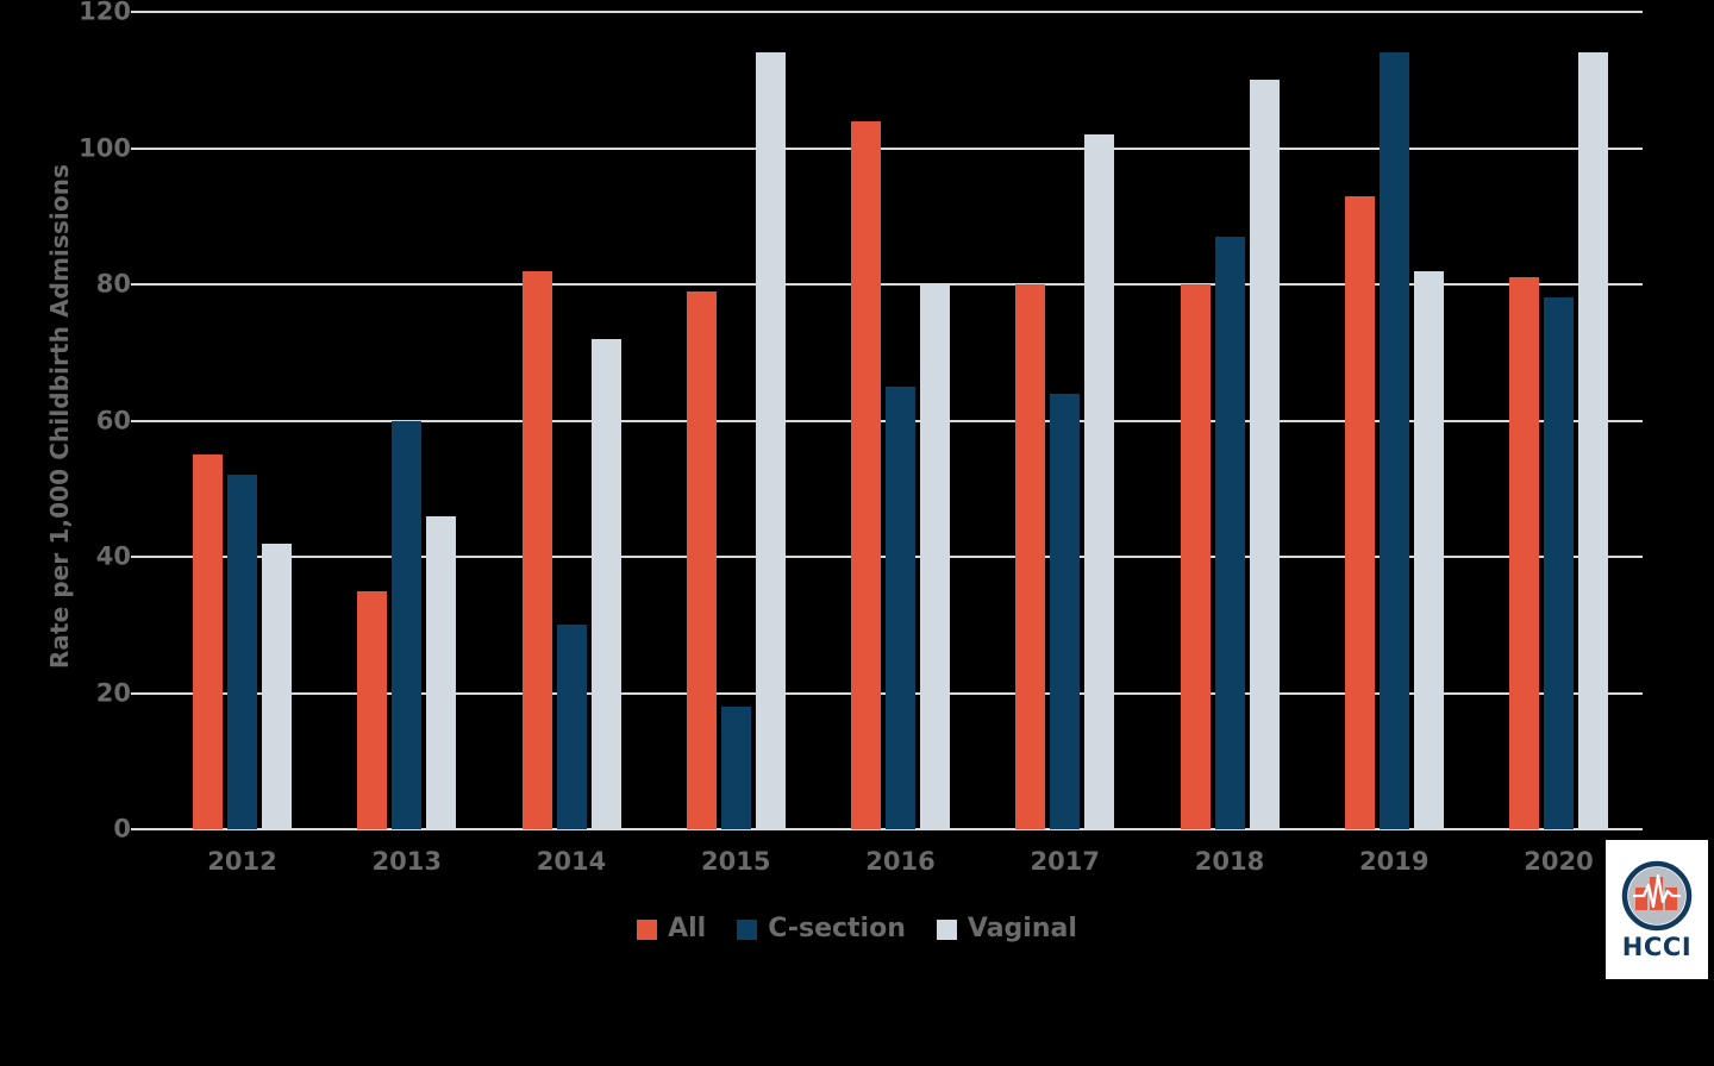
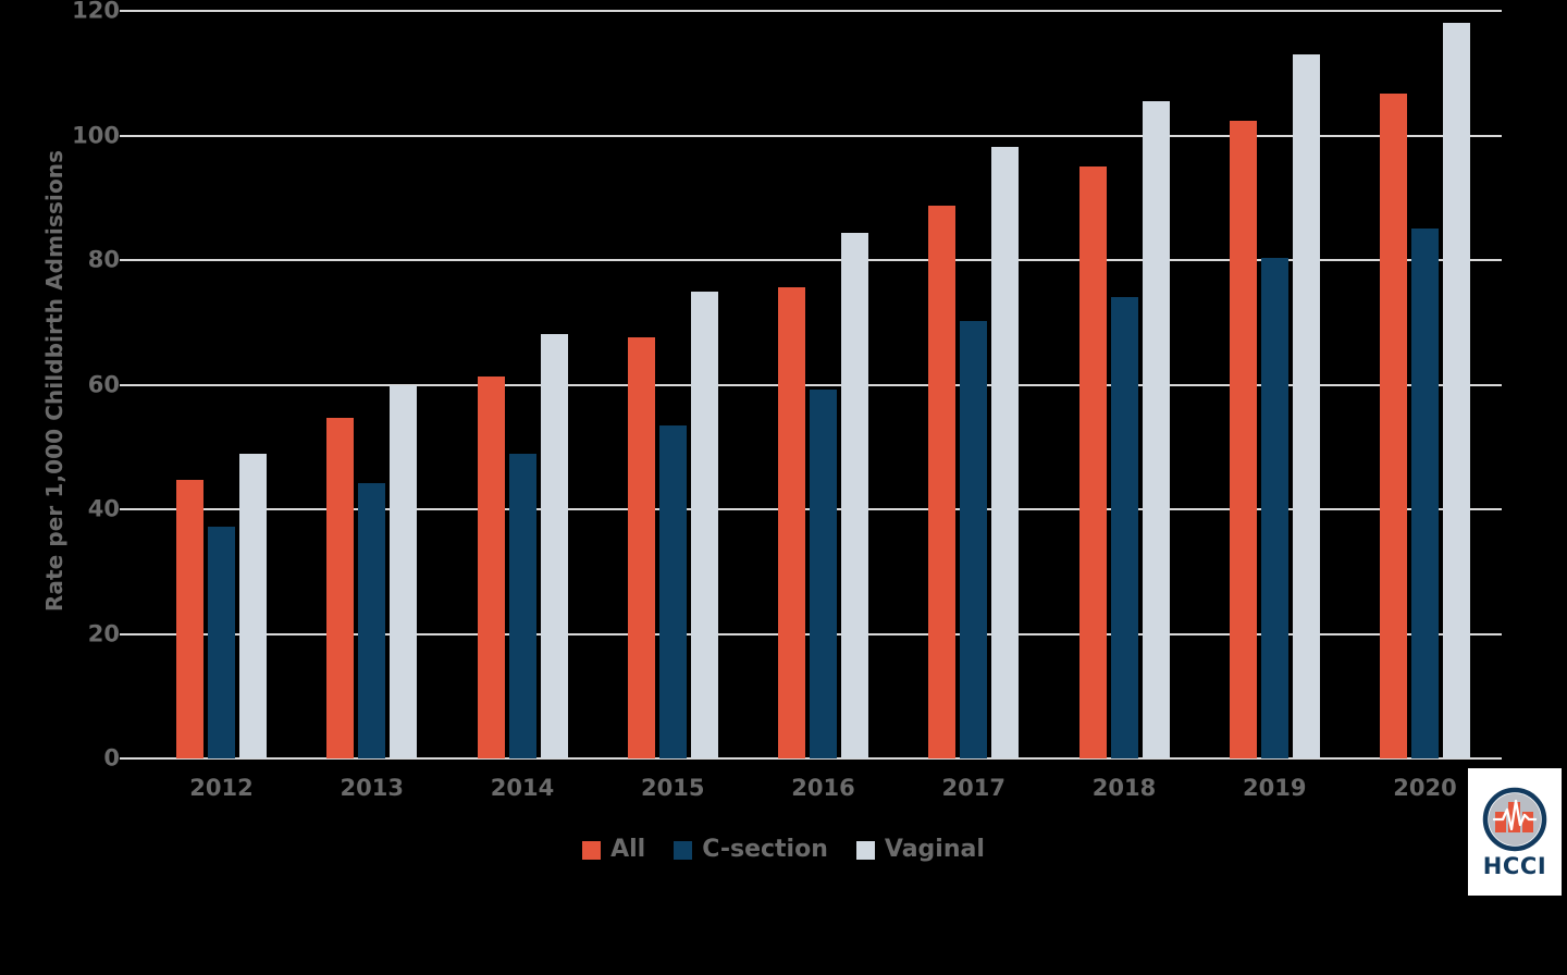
All/2012: 55 -> 45
C-section/2012: 52 -> 37
Vaginal/2012: 42 -> 49
All/2013: 35 -> 55
C-section/2013: 60 -> 44
Vaginal/2013: 46 -> 60
All/2014: 82 -> 61
C-section/2014: 30 -> 49
Vaginal/2014: 72 -> 68
All/2015: 79 -> 68
C-section/2015: 18 -> 53
Vaginal/2015: 114 -> 75
All/2016: 104 -> 76
C-section/2016: 65 -> 59
Vaginal/2016: 80 -> 84
All/2017: 80 -> 89
C-section/2017: 64 -> 70
Vaginal/2017: 102 -> 98
All/2018: 80 -> 95
C-section/2018: 87 -> 74
Vaginal/2018: 110 -> 106
All/2019: 93 -> 102
C-section/2019: 114 -> 80
Vaginal/2019: 82 -> 113
All/2020: 81 -> 107
C-section/2020: 78 -> 85
Vaginal/2020: 114 -> 118
